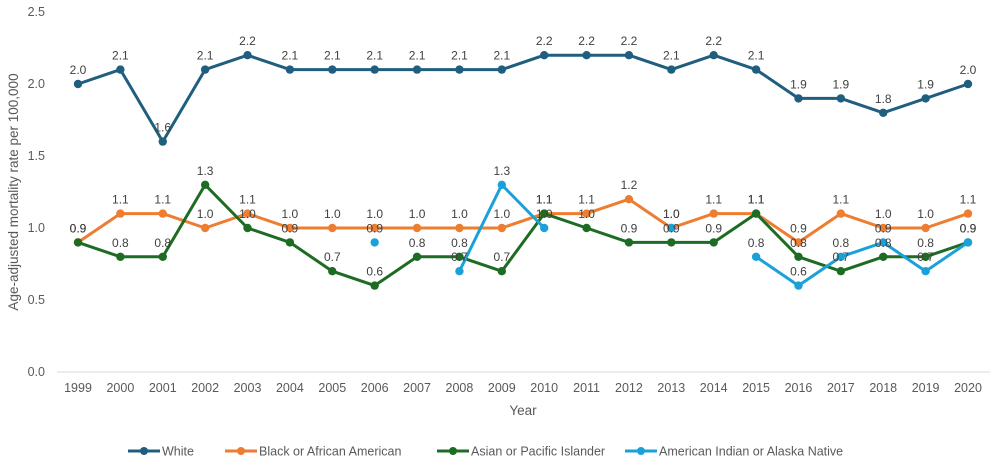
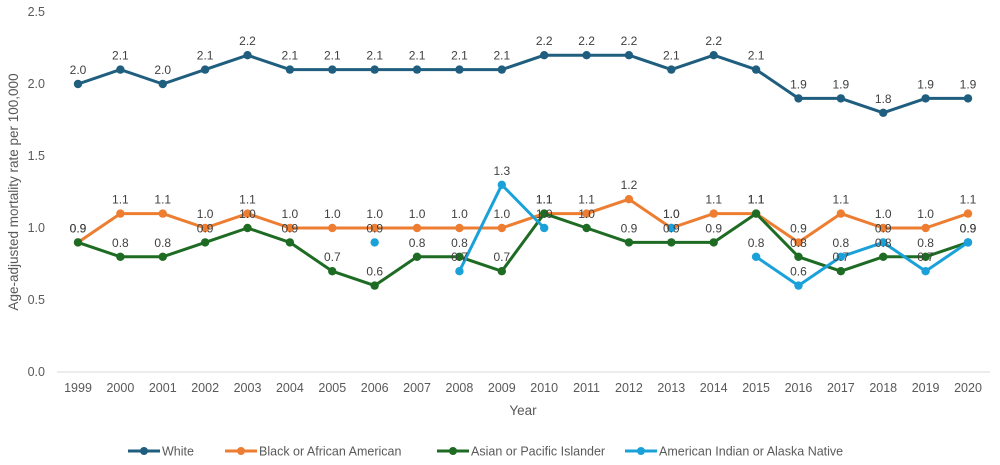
White/2001: 1.6 -> 2.0
Asian or Pacific Islander/2002: 1.3 -> 0.9
White/2020: 2.0 -> 1.9
